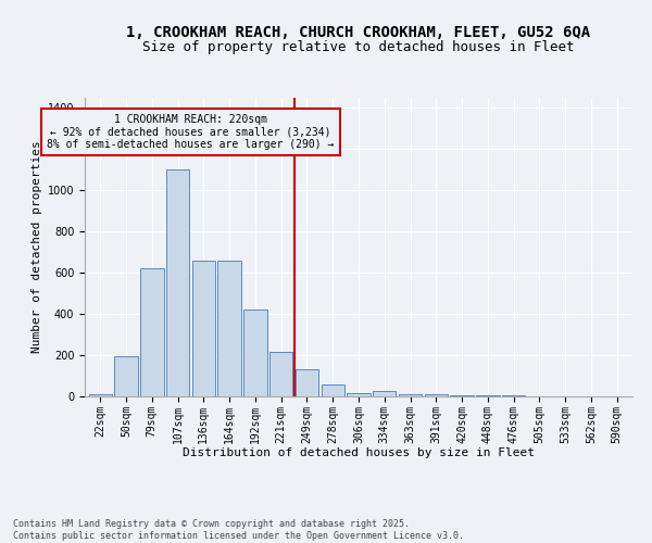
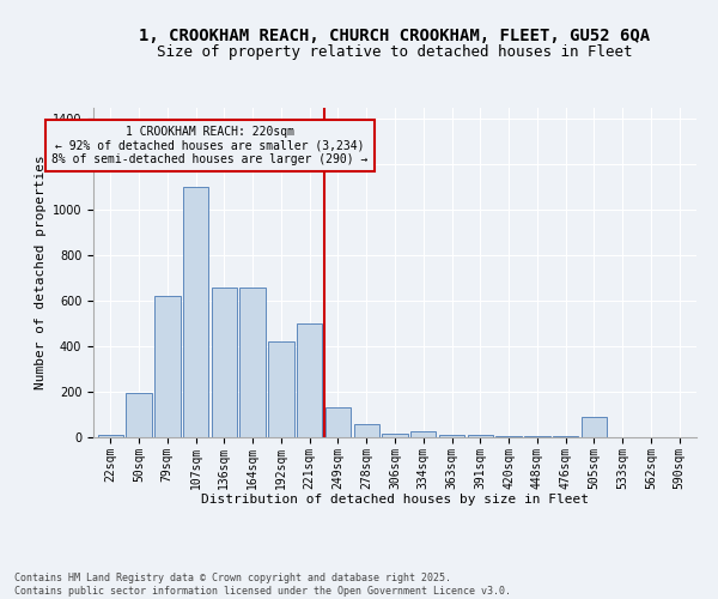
221sqm: 220 -> 500
505sqm: 0 -> 90
